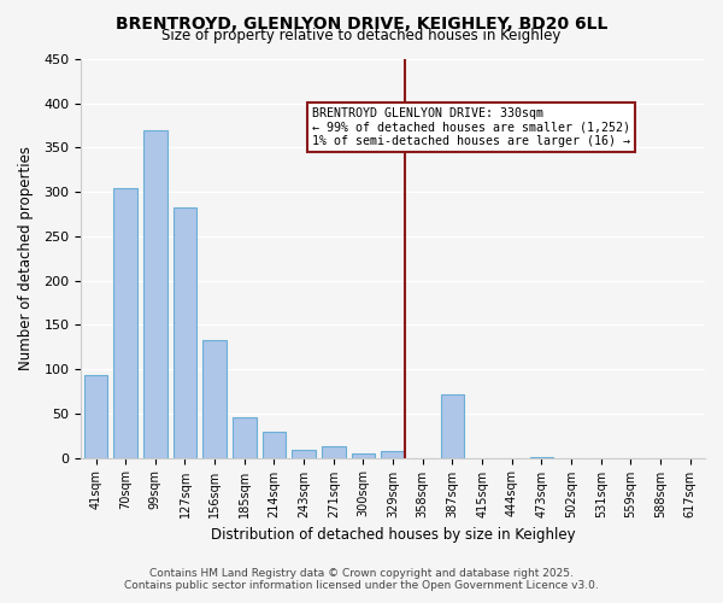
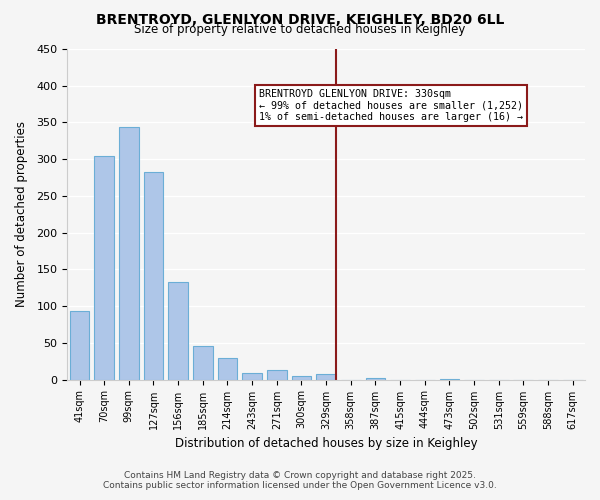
99sqm: 370 -> 344
387sqm: 72 -> 2
